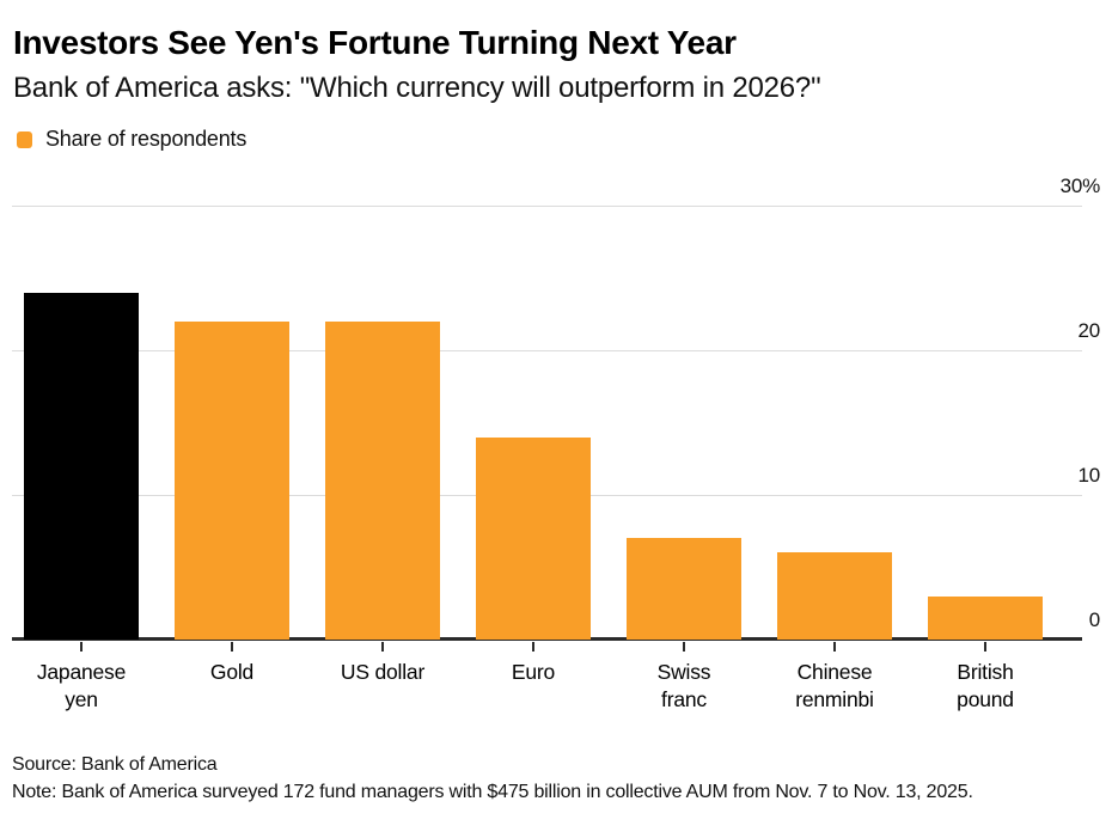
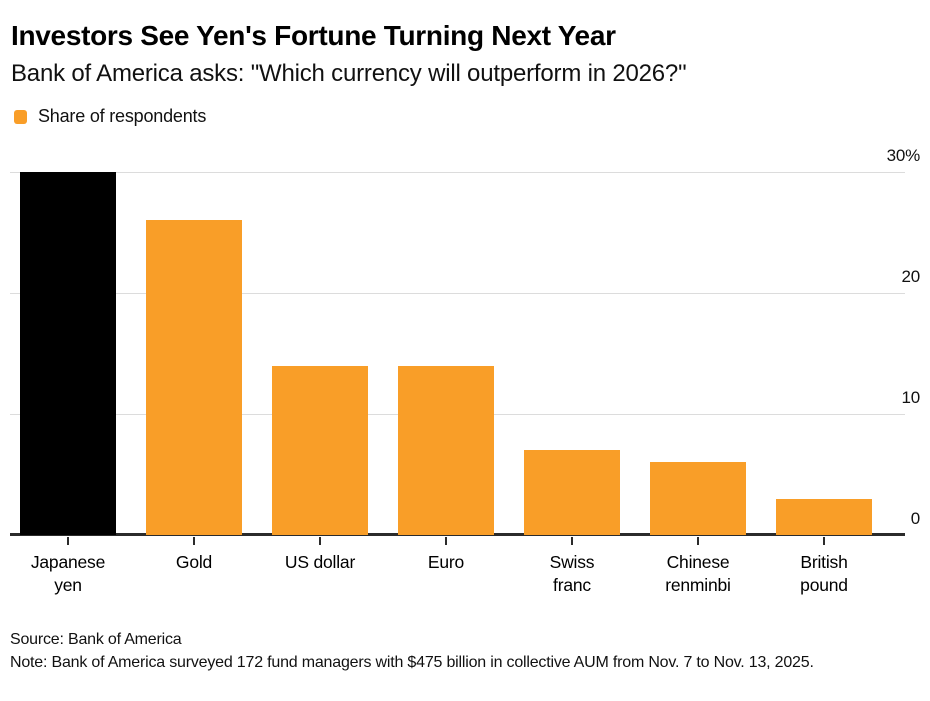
Japanese yen: 24% -> 30%
Gold: 22% -> 26%
US dollar: 22% -> 14%
